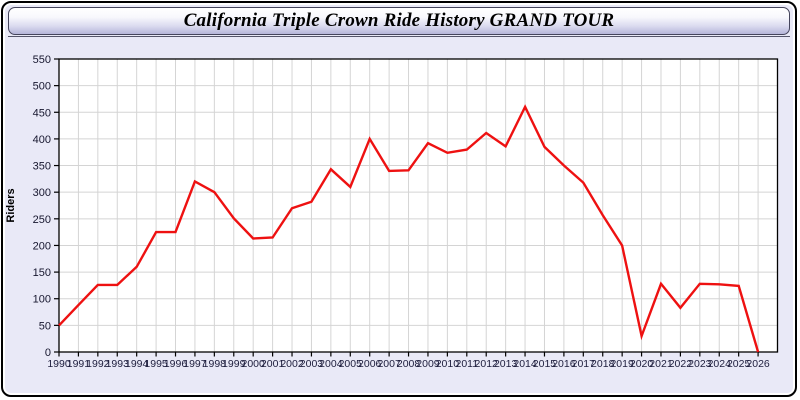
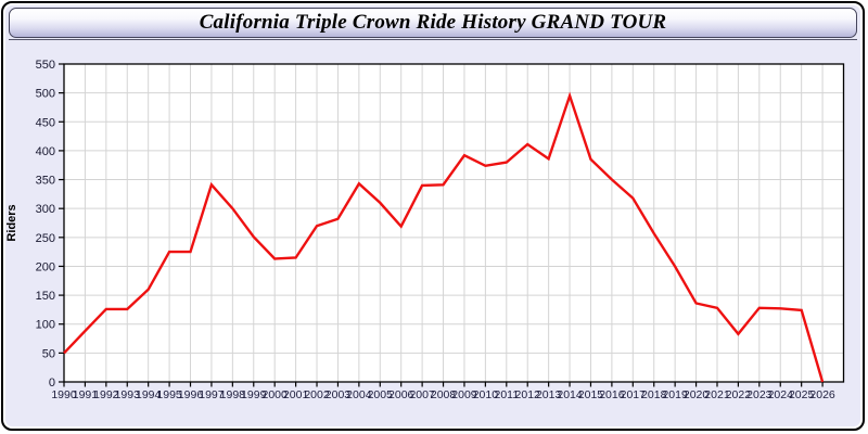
1997: 320 -> 340
2006: 400 -> 270
2014: 460 -> 500
2020: 30 -> 140
